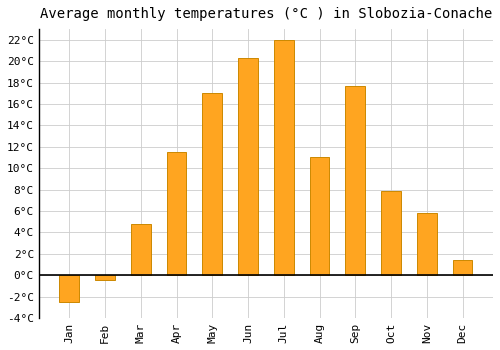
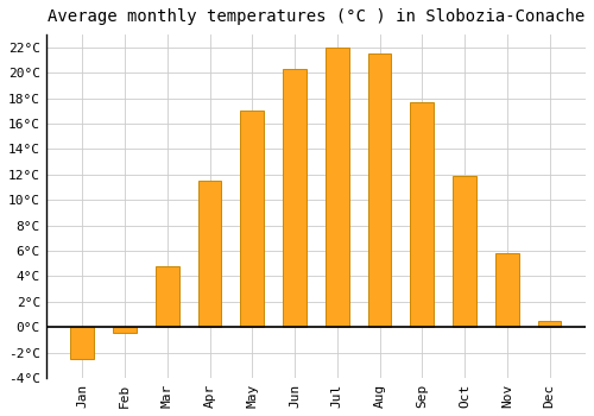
Aug: 11.0°C -> 21.5°C
Oct: 7.9°C -> 11.9°C
Dec: 1.4°C -> 0.5°C
